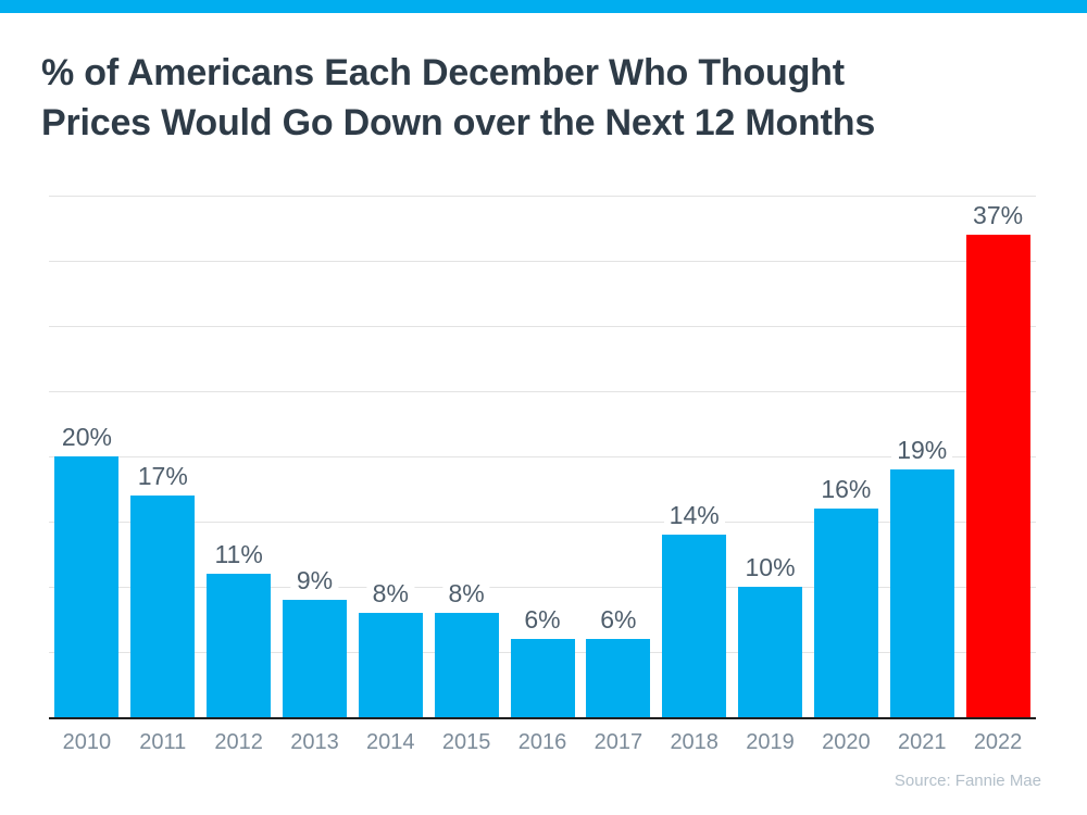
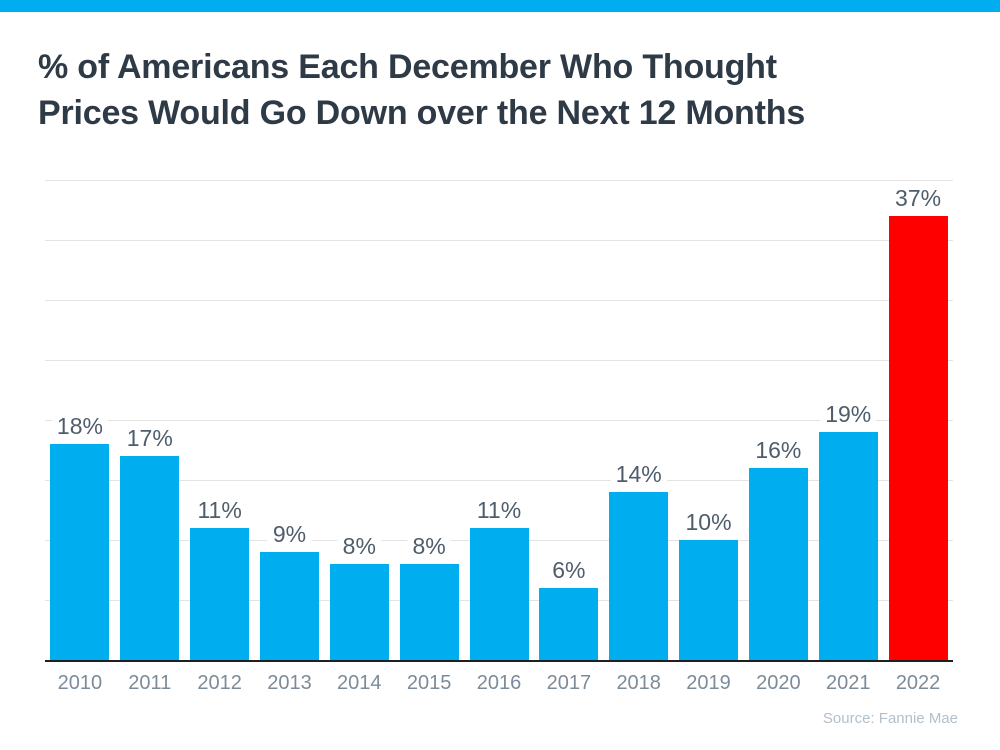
2010: 20% -> 18%
2016: 6% -> 11%
